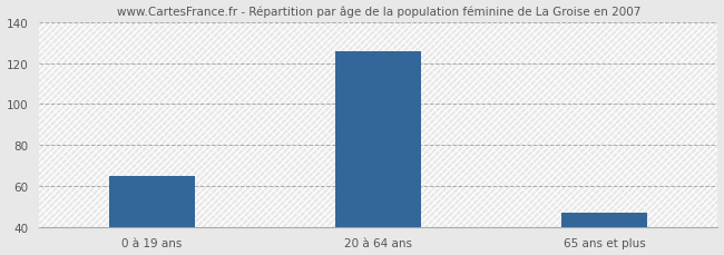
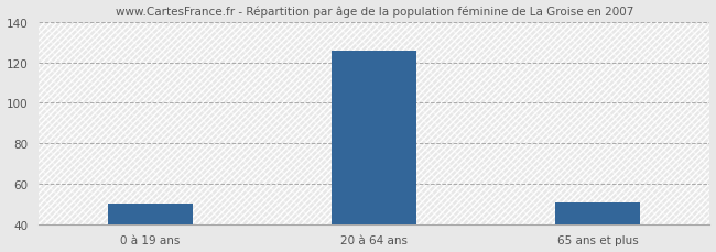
0 à 19 ans: 65 -> 50
65 ans et plus: 47 -> 51
